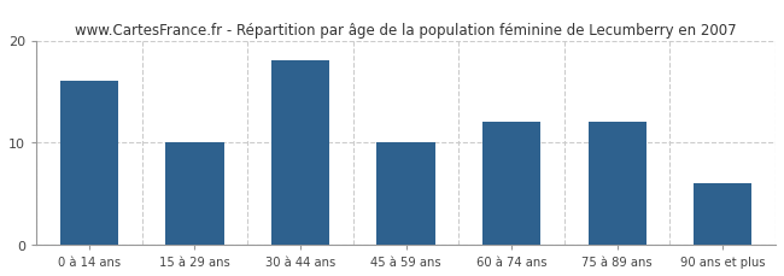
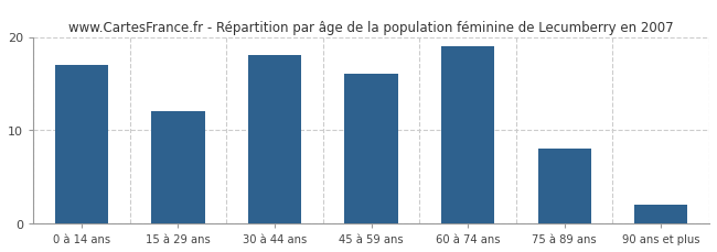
0 à 14 ans: 16 -> 17
15 à 29 ans: 10 -> 12
45 à 59 ans: 10 -> 16
60 à 74 ans: 12 -> 19
75 à 89 ans: 12 -> 8
90 ans et plus: 6 -> 2
